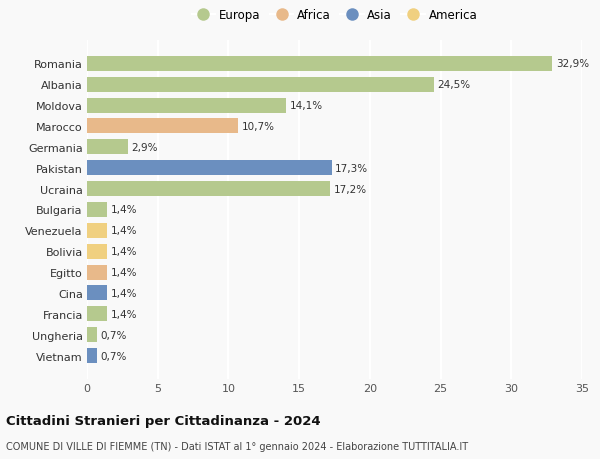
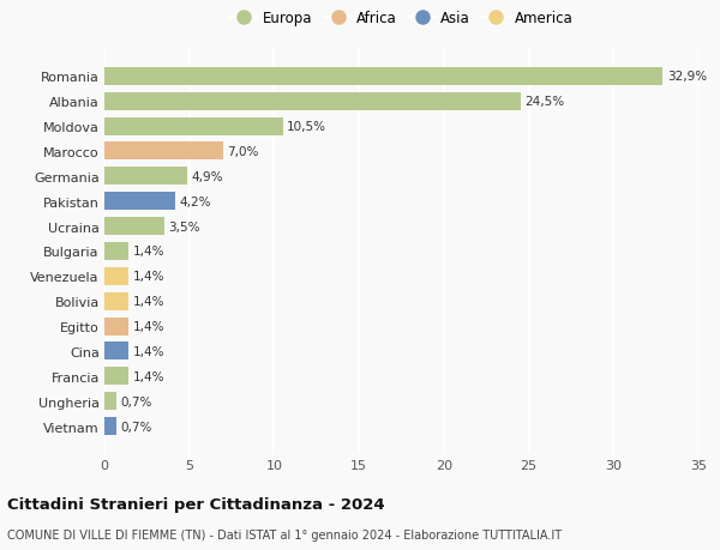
Moldova: 14,1% -> 10,5%
Marocco: 10,7% -> 7,0%
Germania: 2,9% -> 4,9%
Pakistan: 17,3% -> 4,2%
Ucraina: 17,2% -> 3,5%
